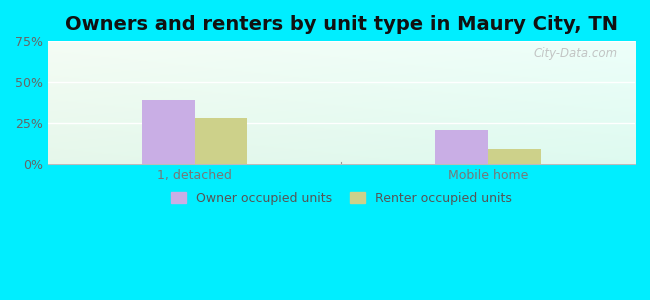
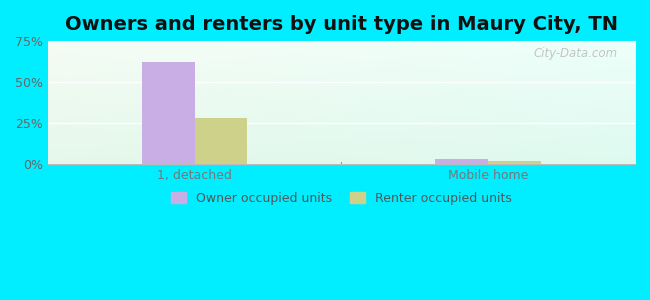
Owner occupied units/1, detached: 39% -> 62%
Owner occupied units/Mobile home: 21% -> 3%
Renter occupied units/Mobile home: 9% -> 2%
